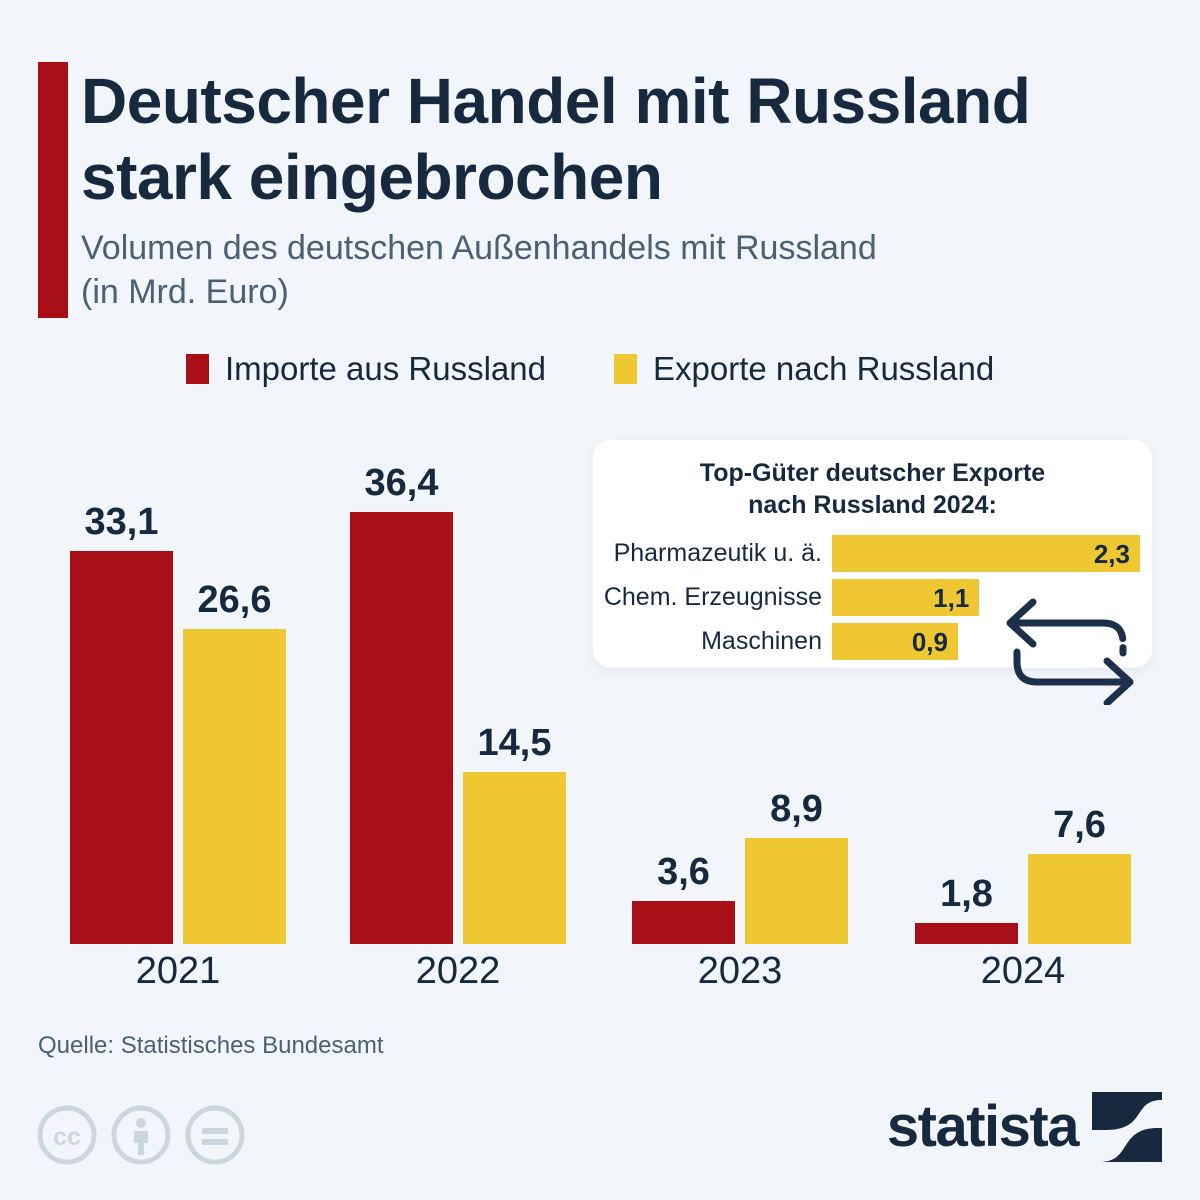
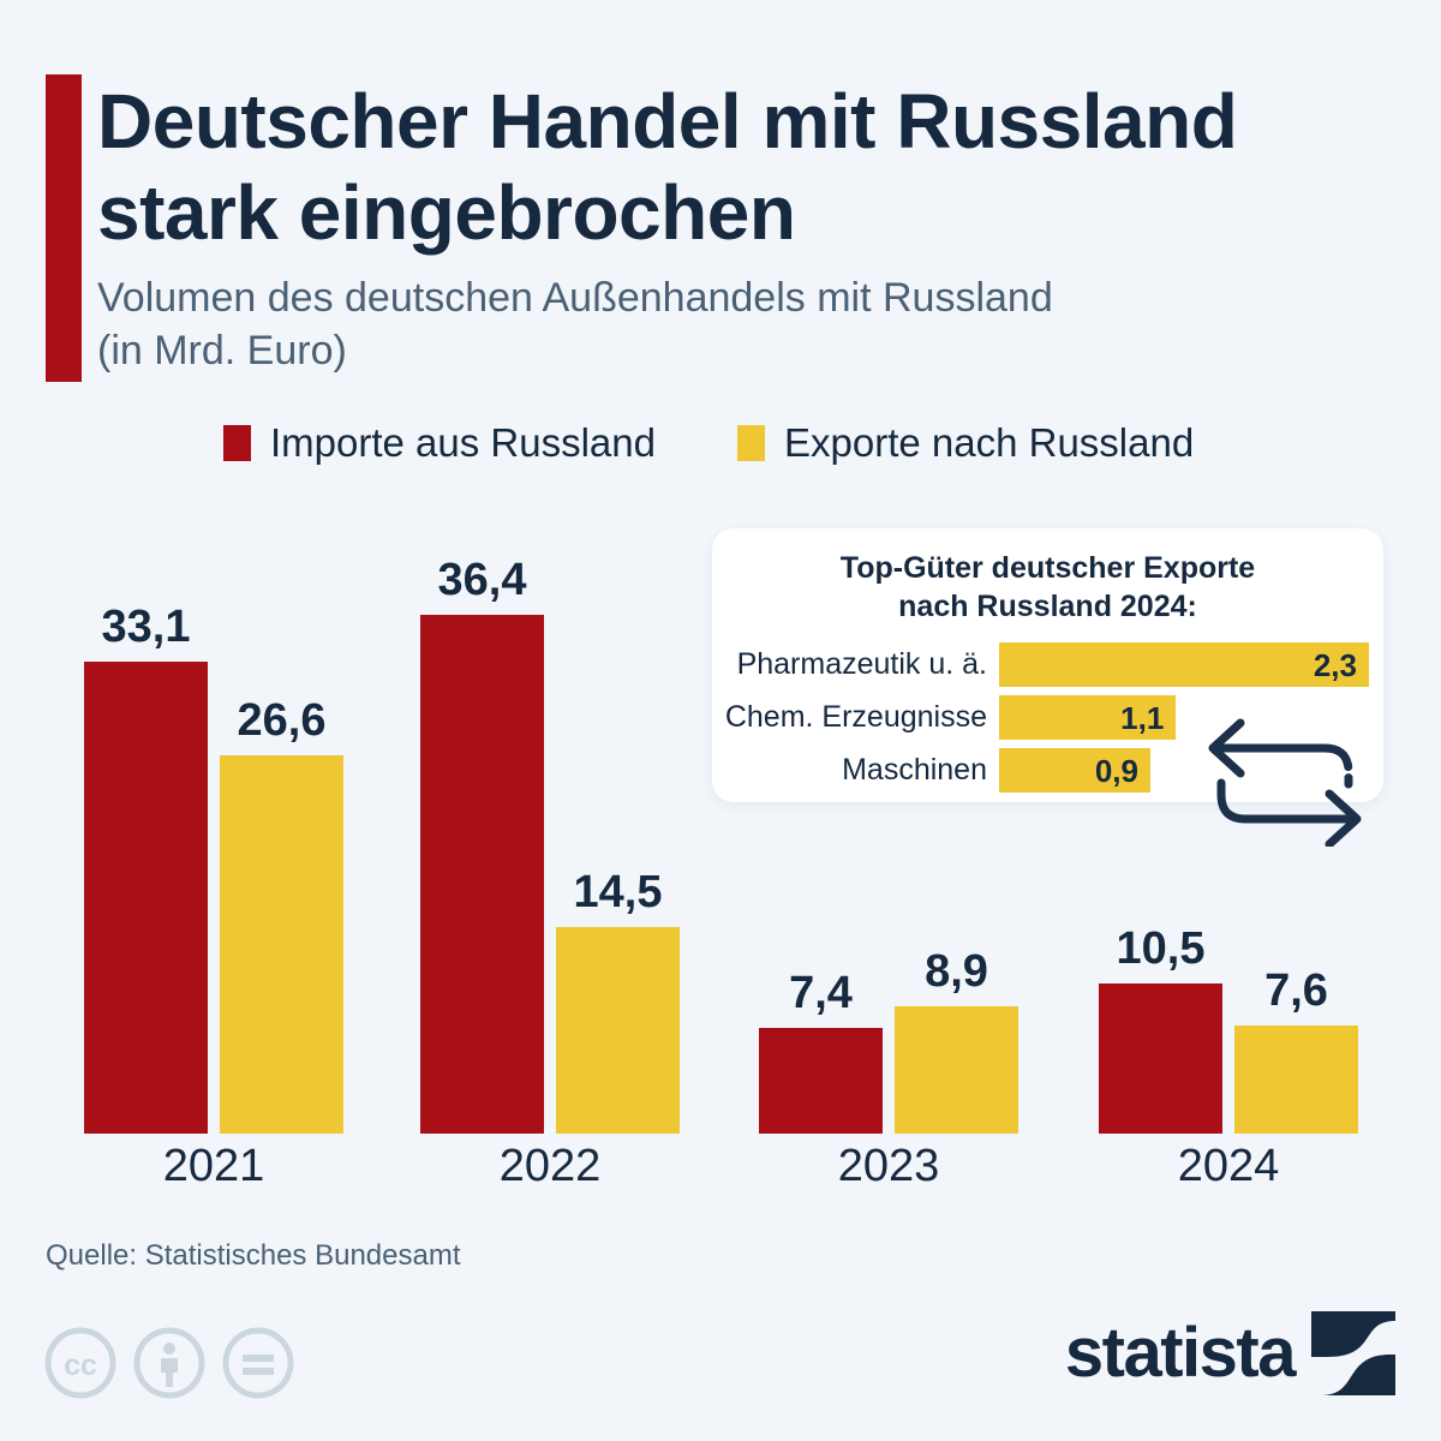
Importe aus Russland/2023: 3,6 -> 7,4
Importe aus Russland/2024: 1,8 -> 10,5
